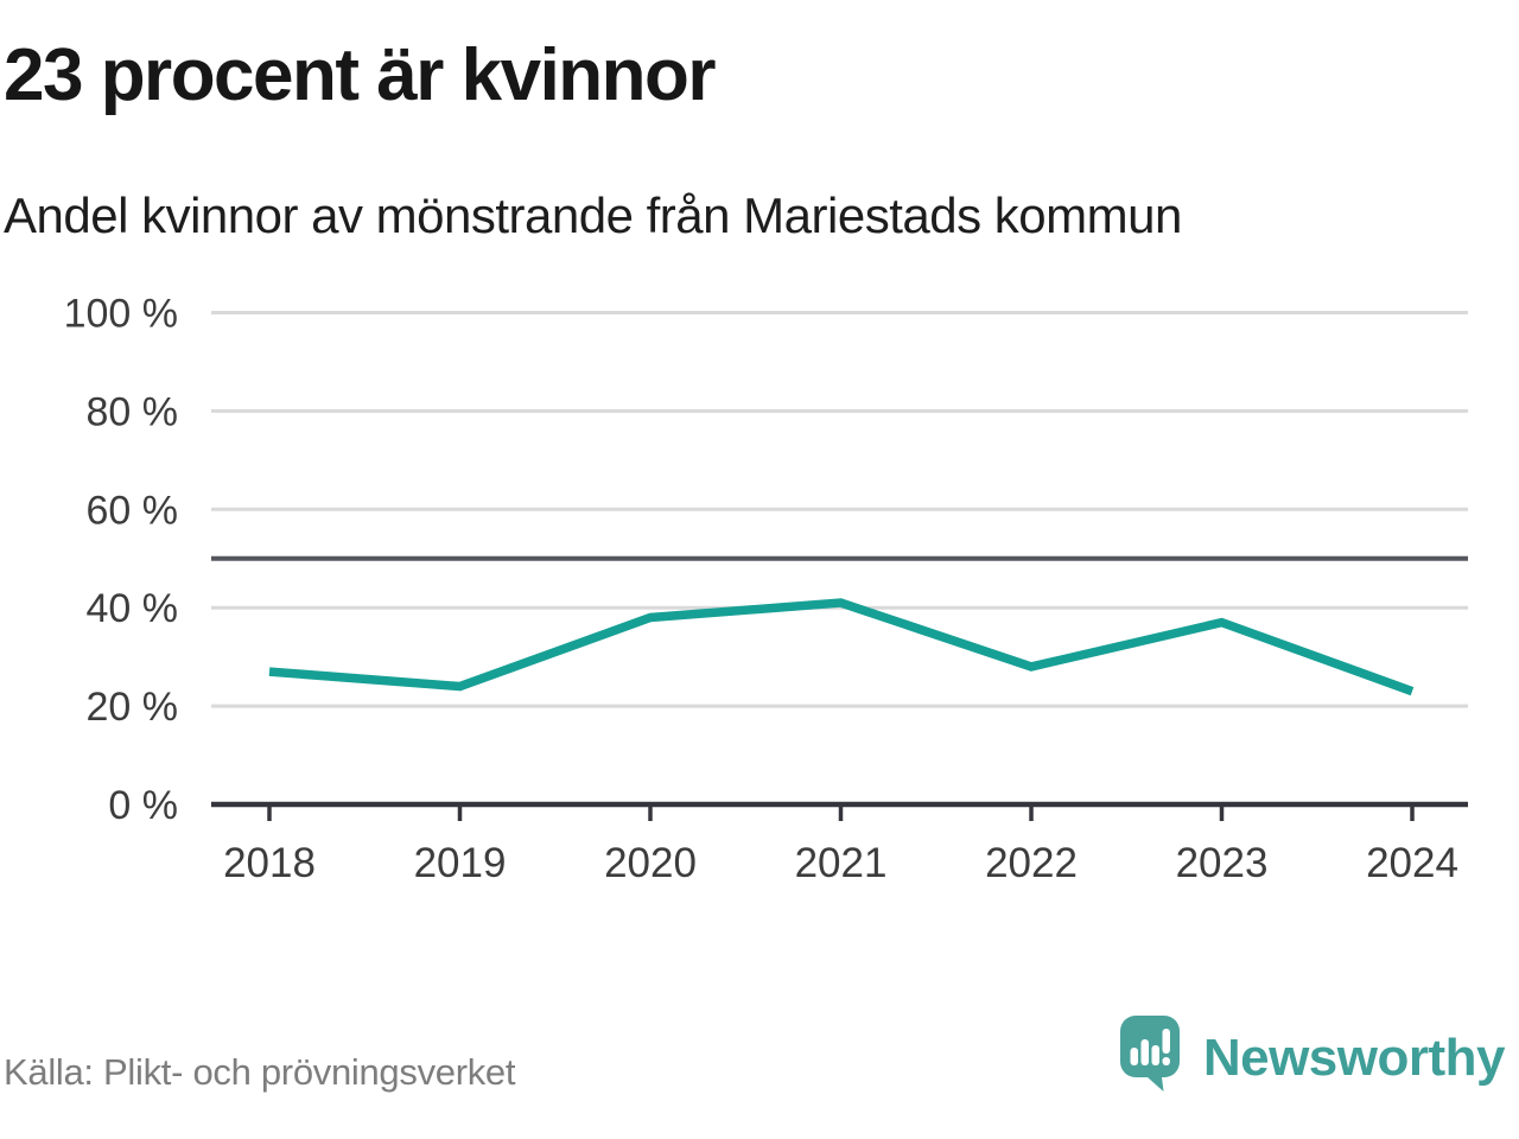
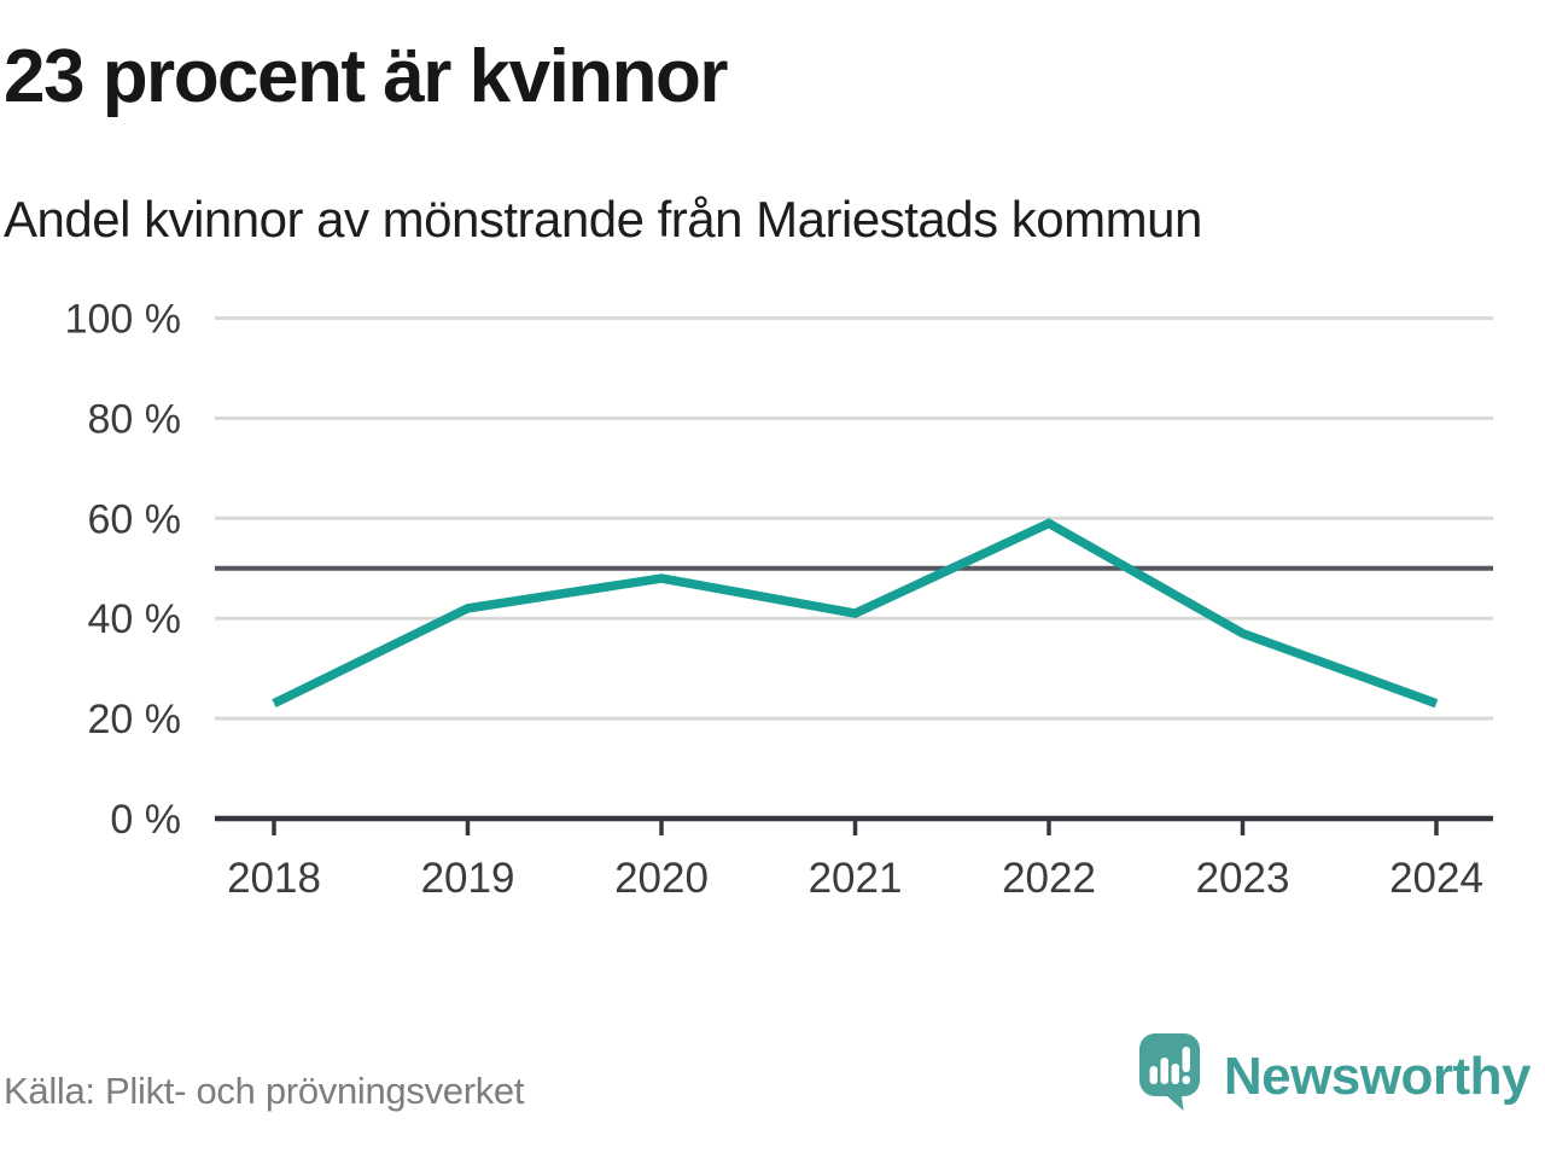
2018: 27% -> 23%
2019: 24% -> 42%
2020: 38% -> 48%
2022: 28% -> 59%
